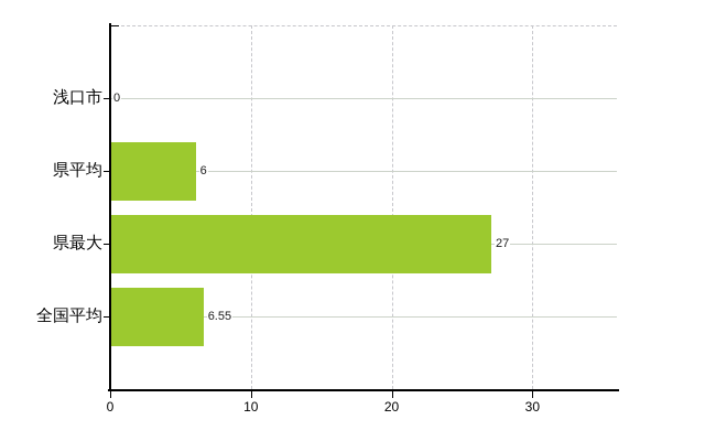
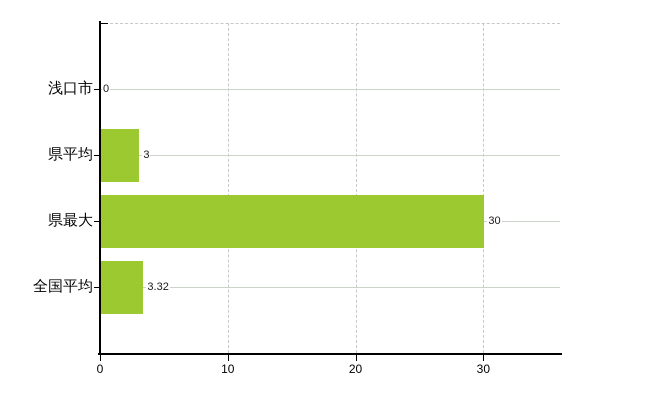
県平均: 6 -> 3
県最大: 27 -> 30
全国平均: 6.55 -> 3.32
